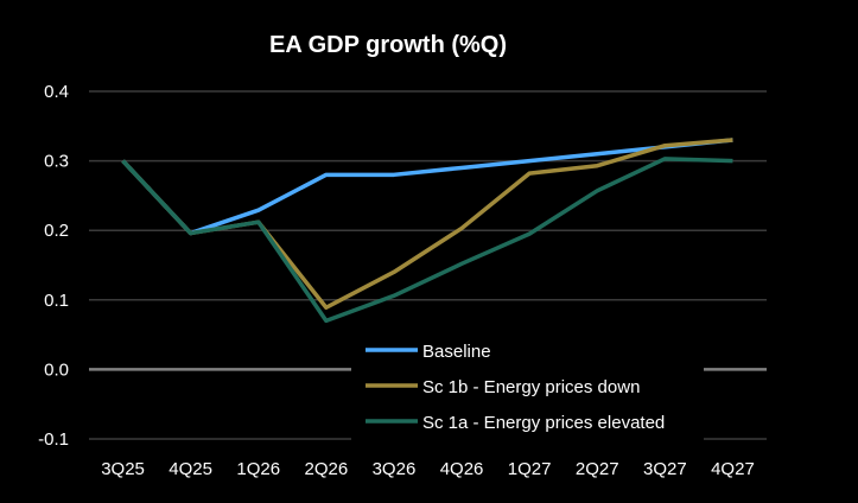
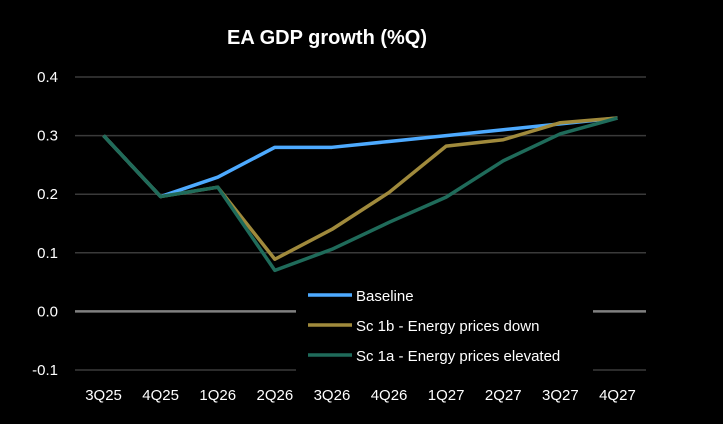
Sc 1a - Energy prices elevated/4Q27: 0.30 -> 0.33
